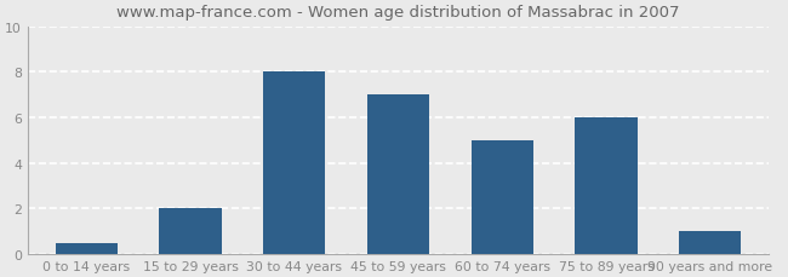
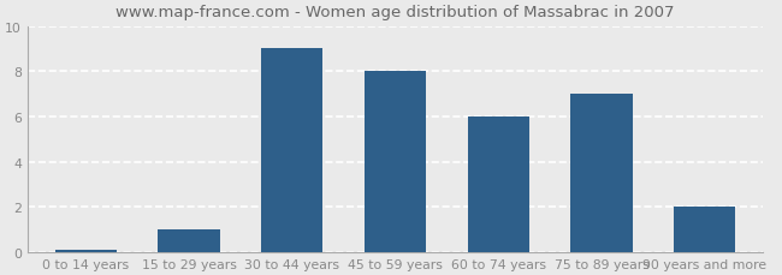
0 to 14 years: 0.5 -> 0.1
15 to 29 years: 2.0 -> 1.0
30 to 44 years: 8.0 -> 9.0
45 to 59 years: 7.0 -> 8.0
60 to 74 years: 5.0 -> 6.0
75 to 89 years: 6.0 -> 7.0
90 years and more: 1.0 -> 2.0
